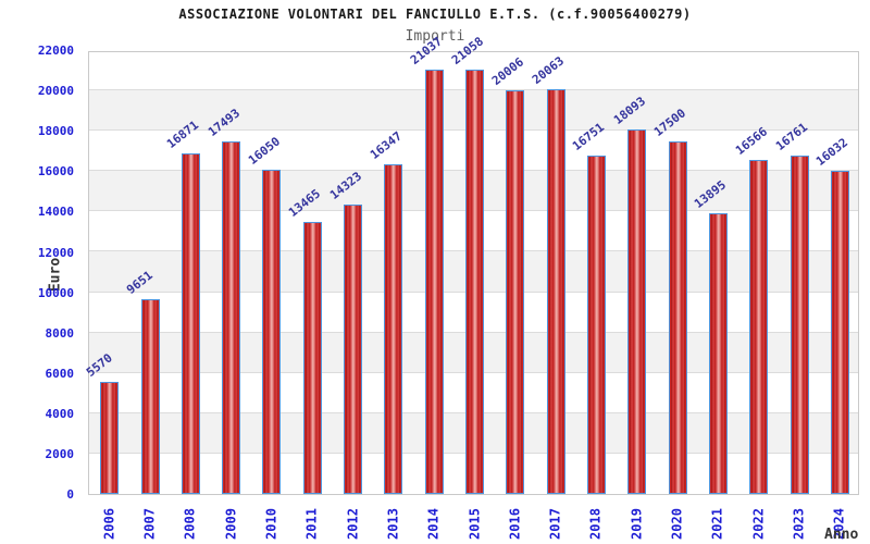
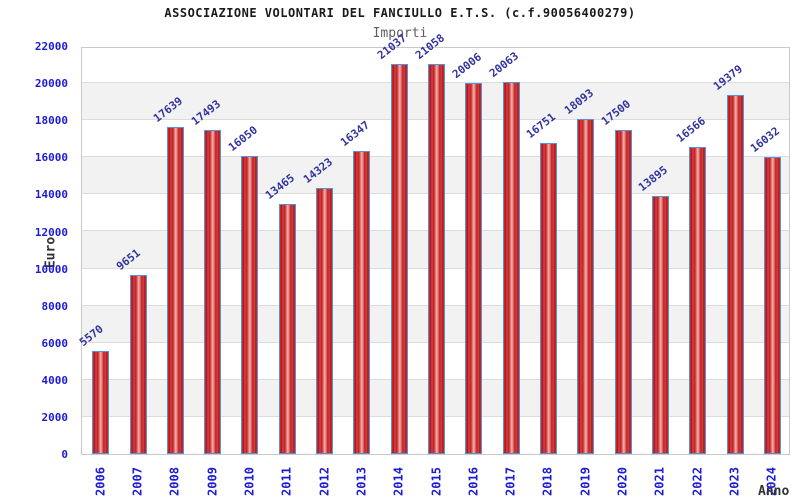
2008: 16871 -> 17639
2023: 16761 -> 19379
